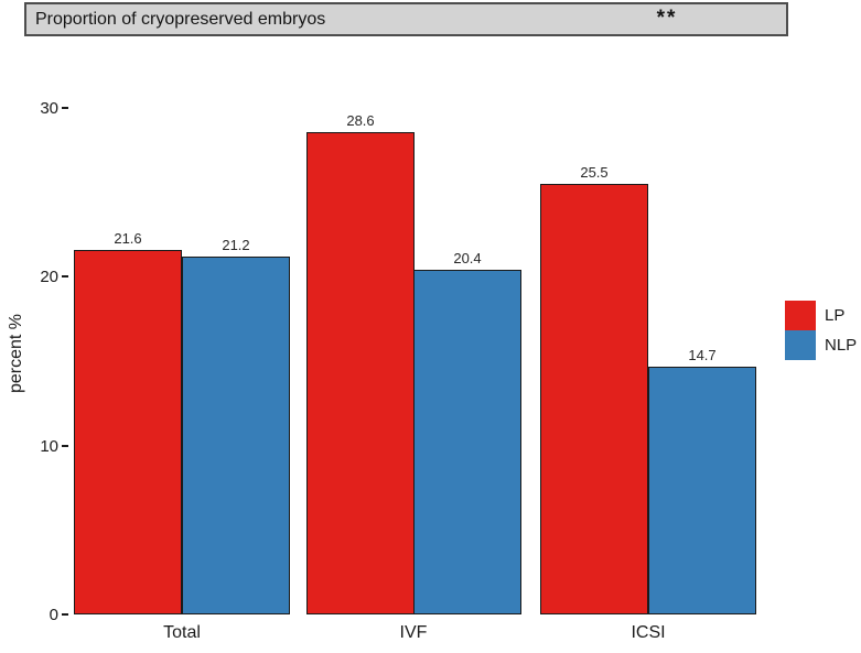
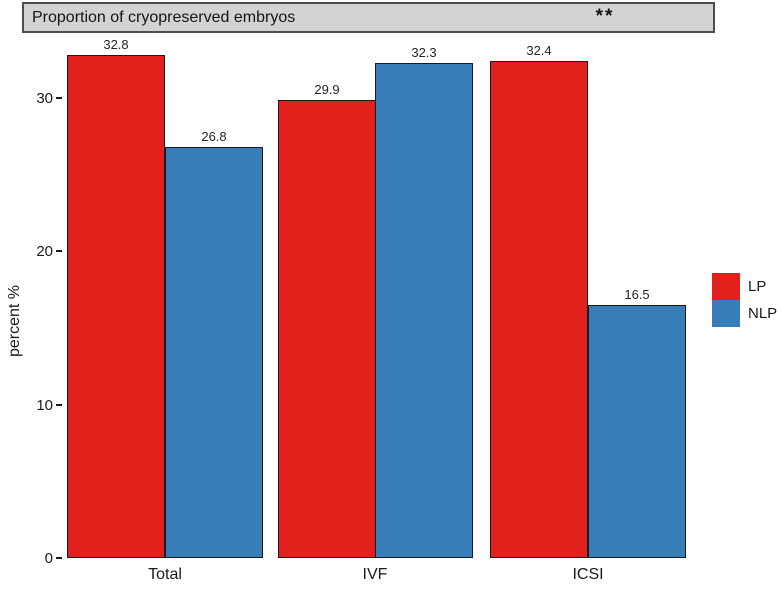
LP/Total: 21.6 -> 32.8
NLP/Total: 21.2 -> 26.8
LP/IVF: 28.6 -> 29.9
NLP/IVF: 20.4 -> 32.3
LP/ICSI: 25.5 -> 32.4
NLP/ICSI: 14.7 -> 16.5
